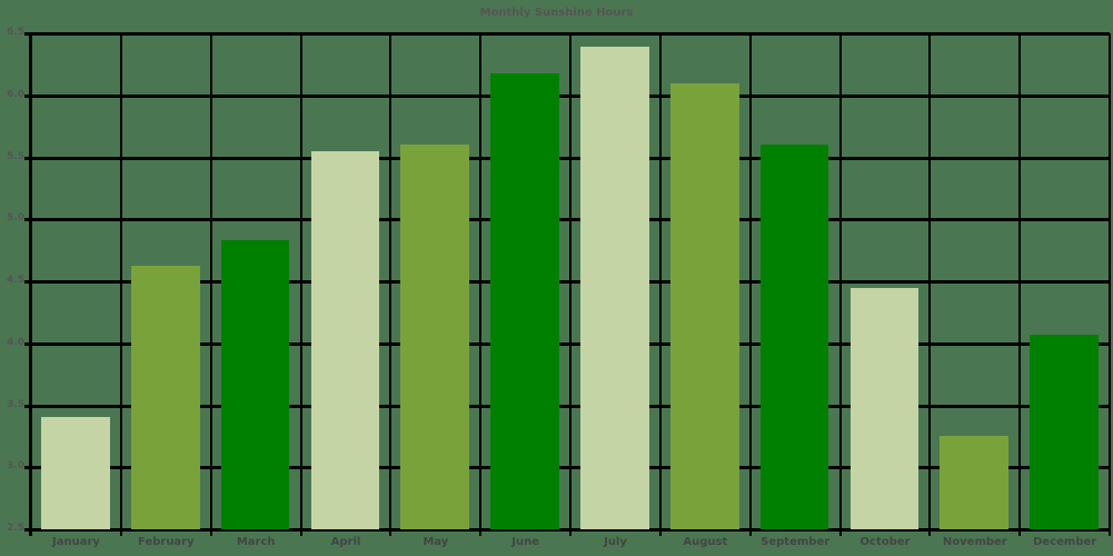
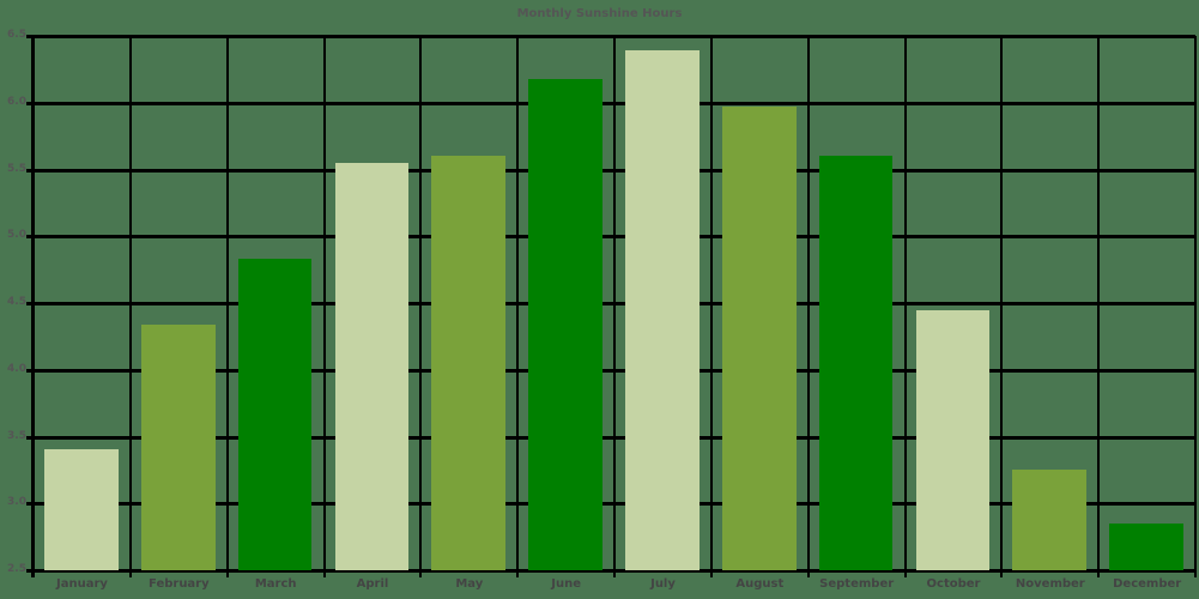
February: 4.63 -> 4.34
August: 6.10 -> 5.97
December: 4.07 -> 2.85
